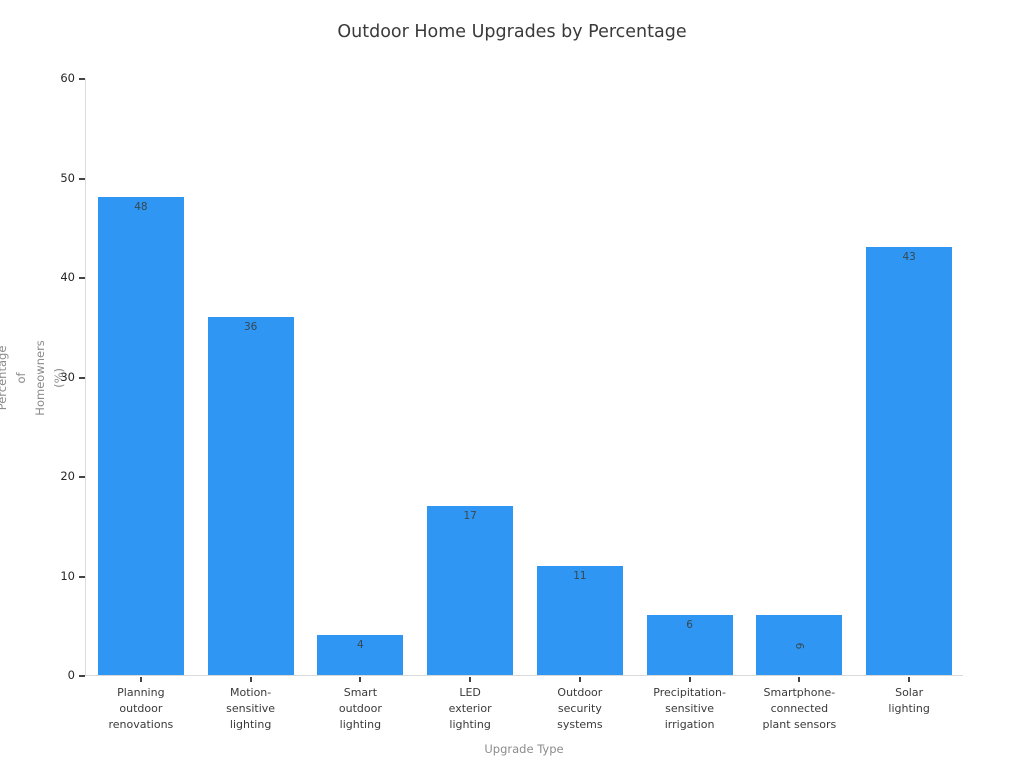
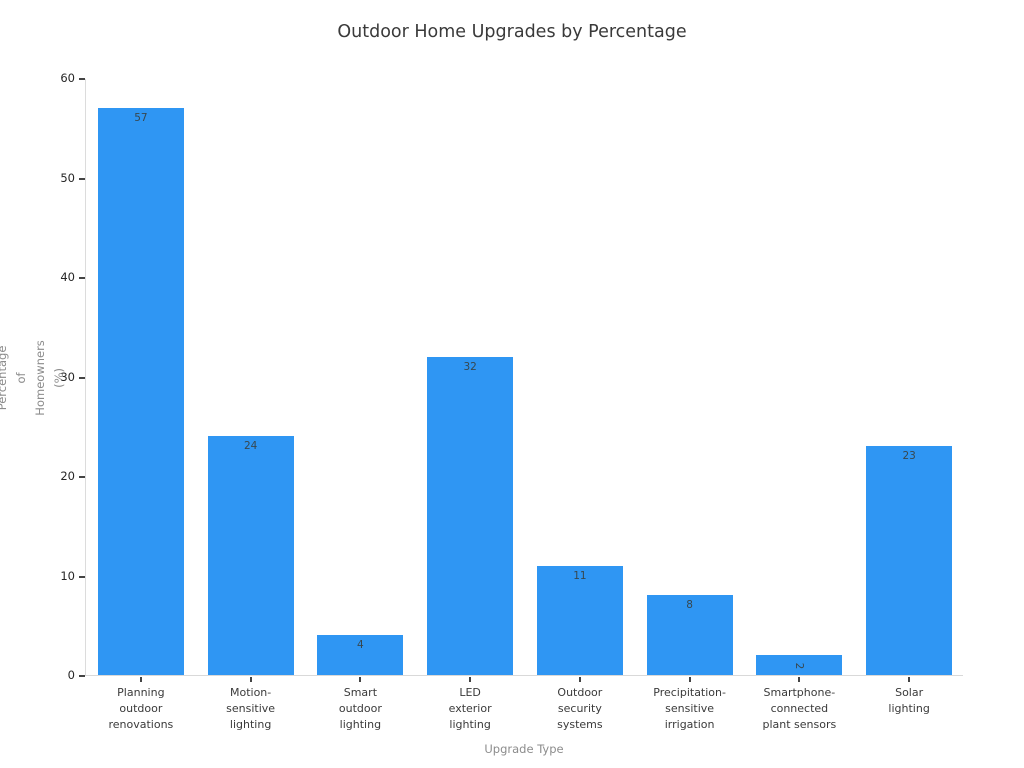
Planning outdoor renovations: 48 -> 57
Motion-sensitive lighting: 36 -> 24
LED exterior lighting: 17 -> 32
Precipitation-sensitive irrigation: 6 -> 8
Smartphone-connected plant sensors: 6 -> 2
Solar lighting: 43 -> 23
